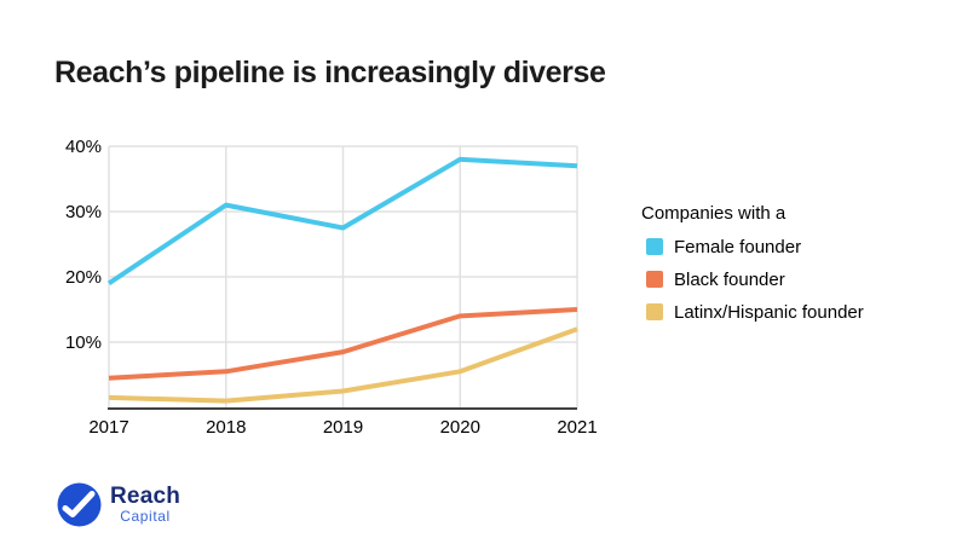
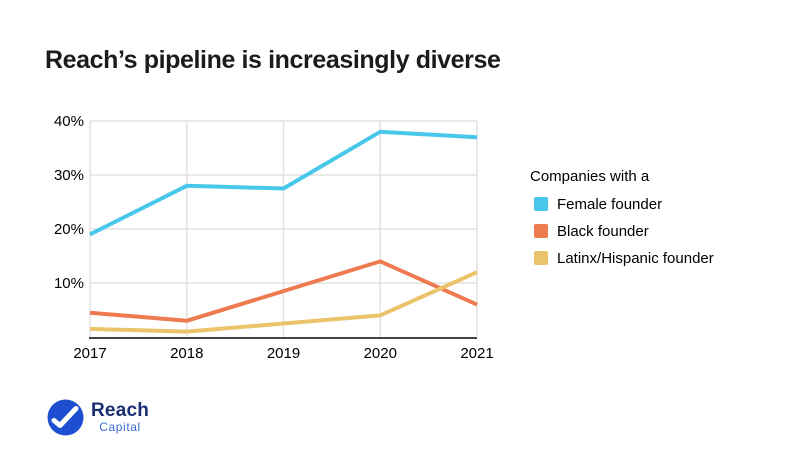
Female founder/2018: 31% -> 28%
Black founder/2018: 6% -> 3%
Latinx/Hispanic founder/2020: 6% -> 4%
Black founder/2021: 15% -> 6%
